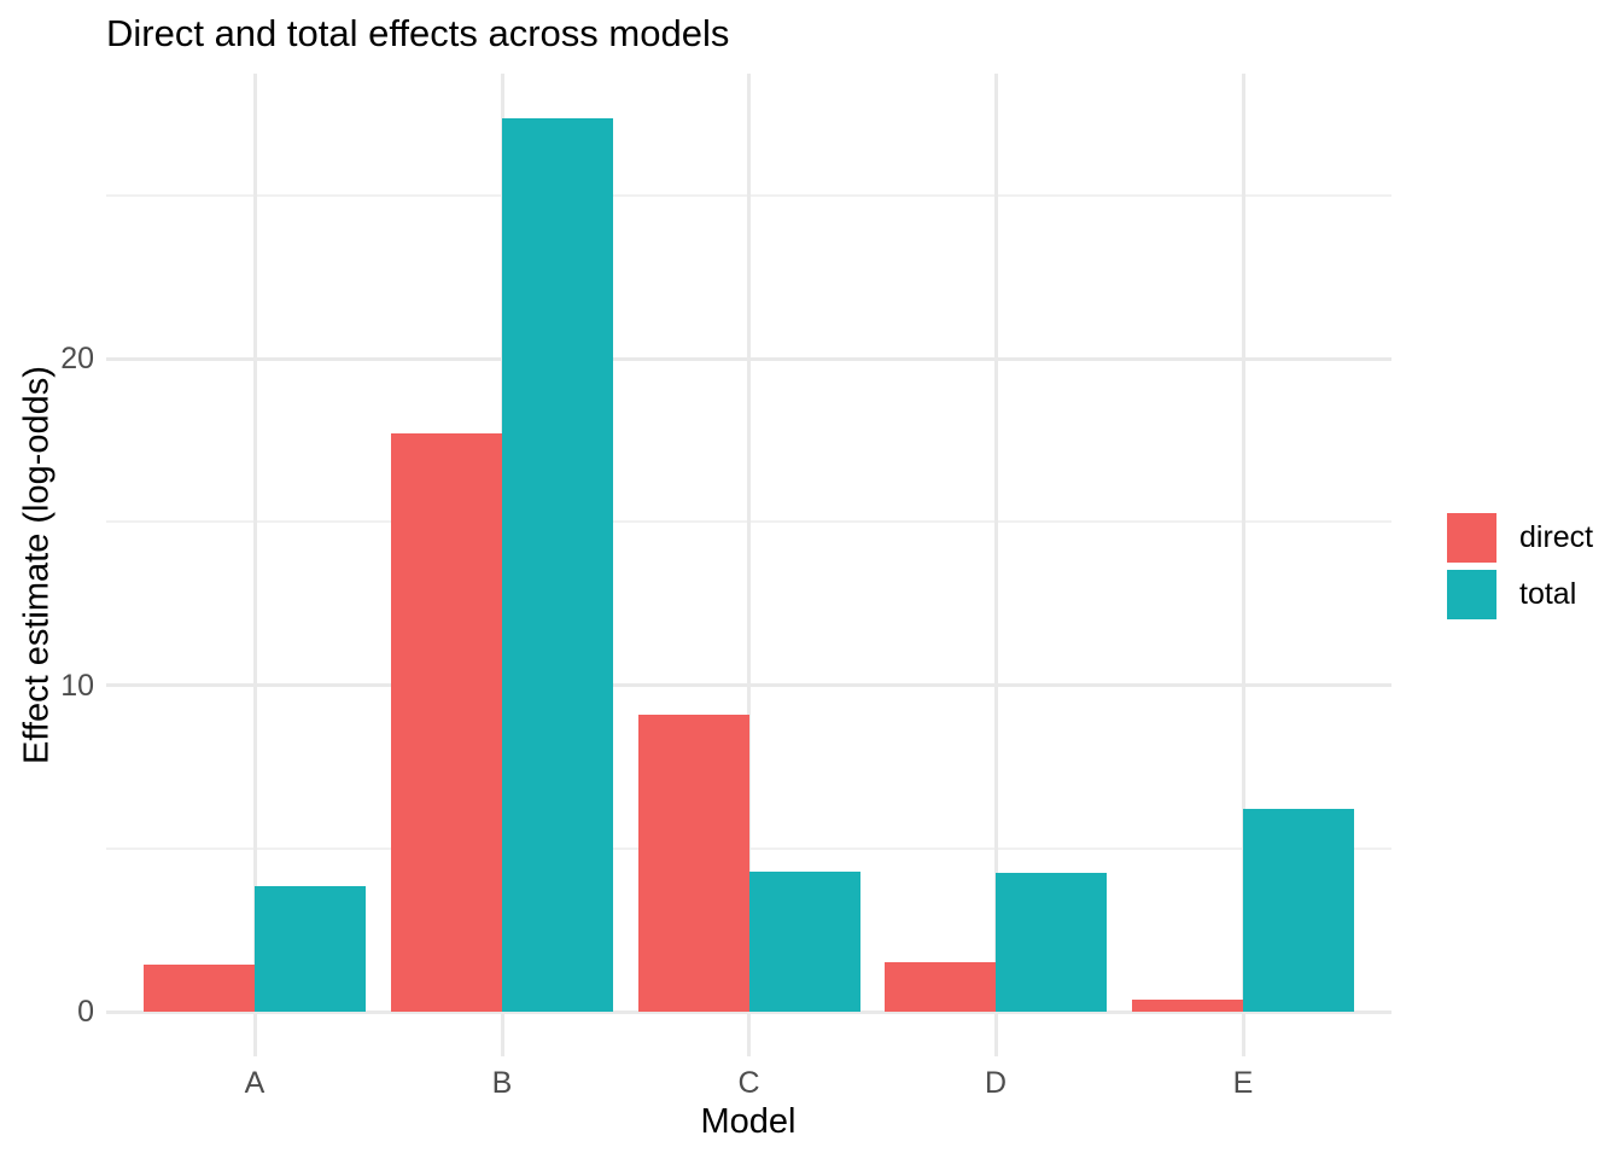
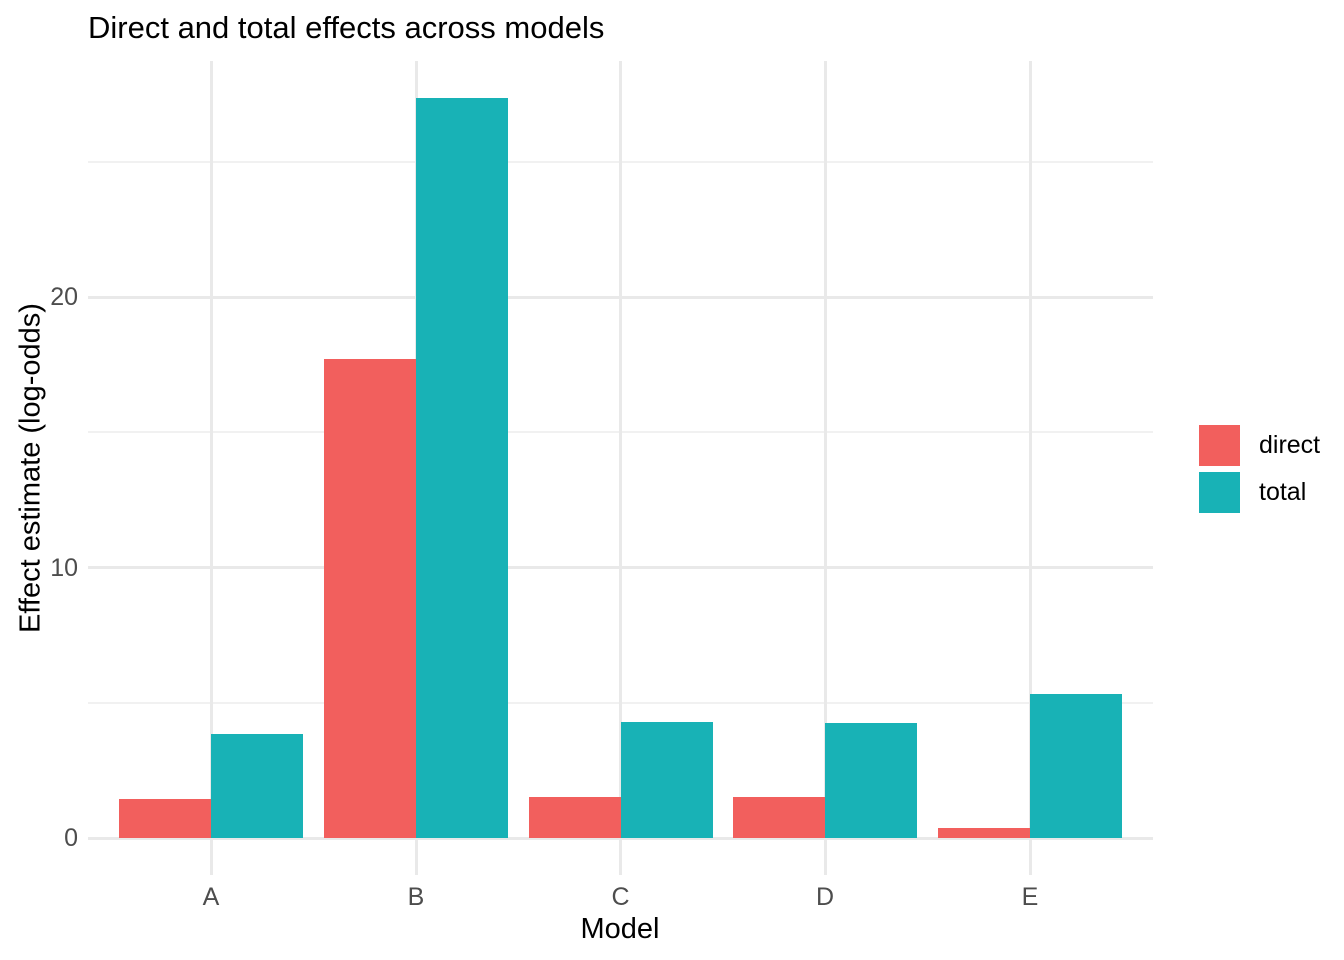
direct/C: 9.1 -> 1.5
total/E: 6.2 -> 5.3
